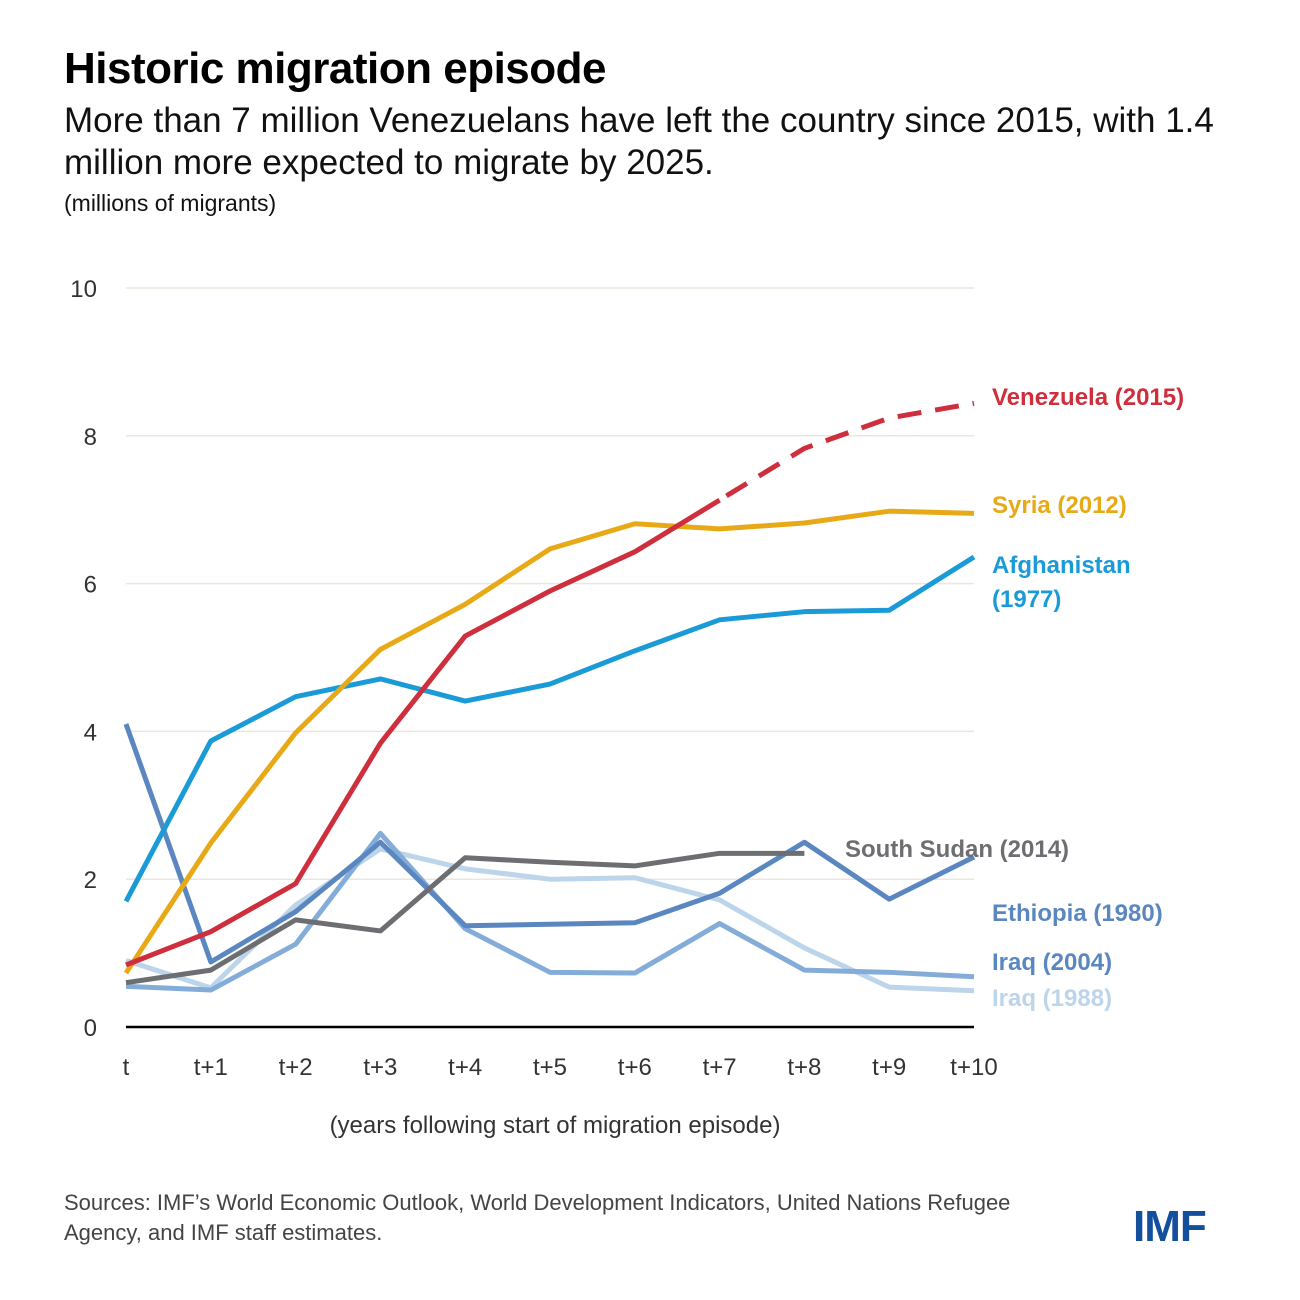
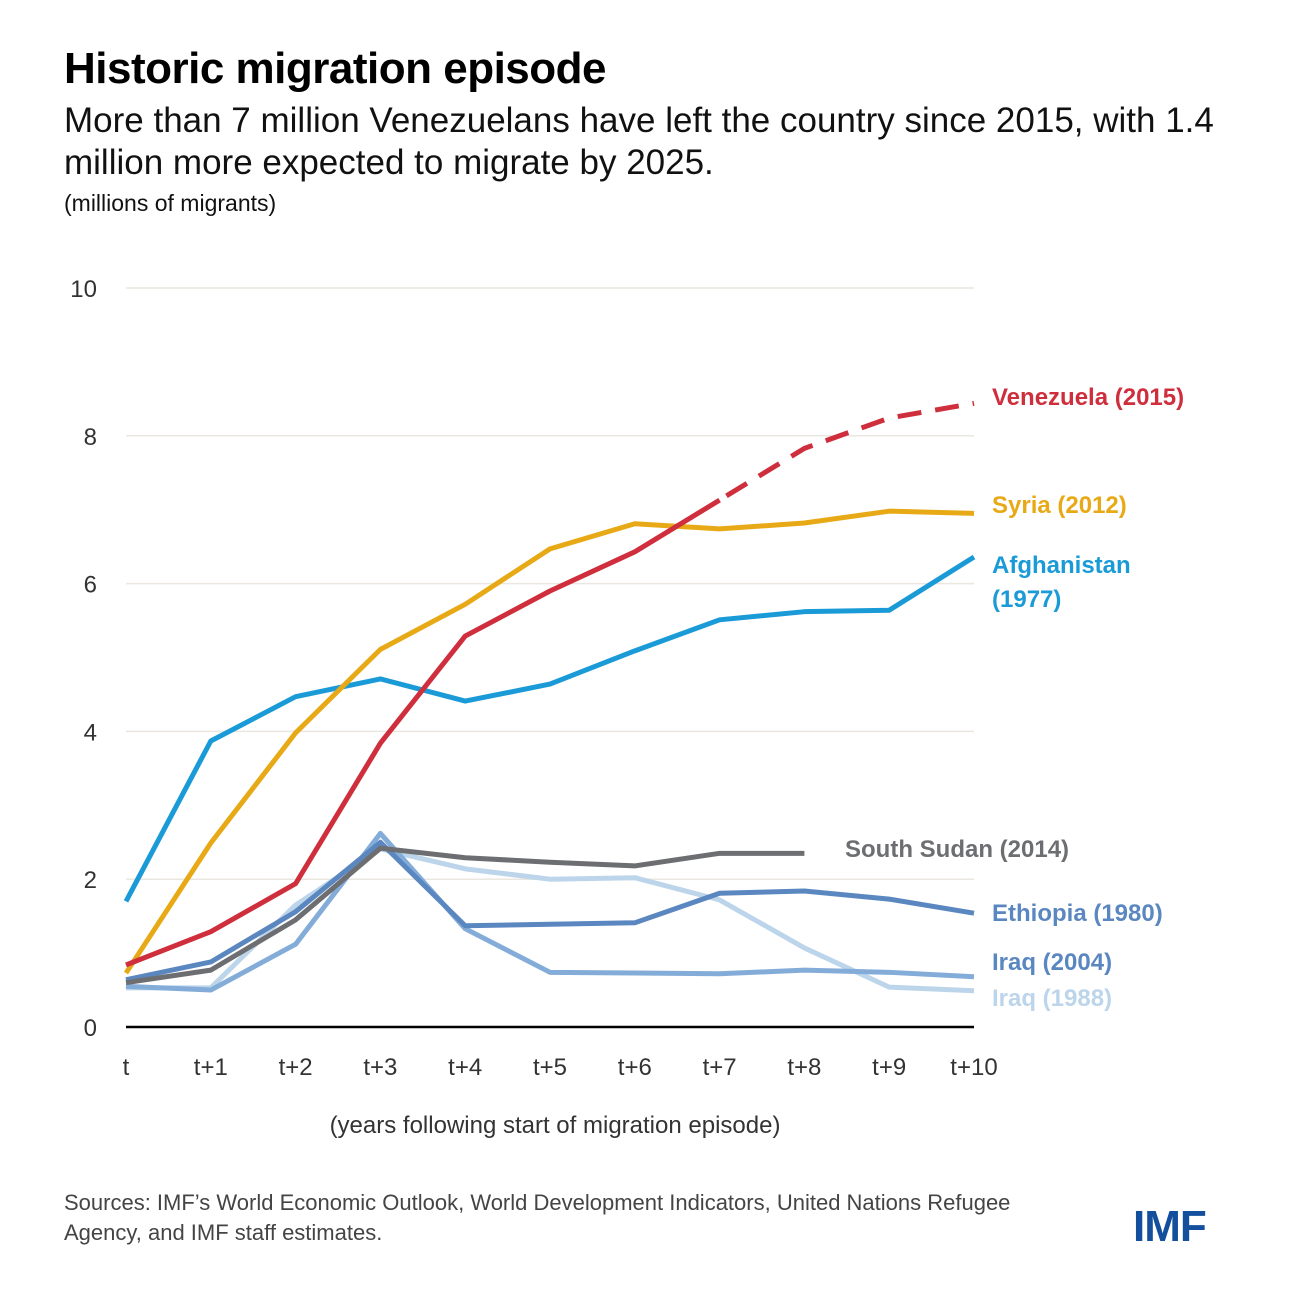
Iraq (1988)/t: 0.9 -> 0.5
Ethiopia (1980)/t: 4.1 -> 0.6
South Sudan (2014)/t+3: 1.3 -> 2.4
Iraq (2004)/t+7: 1.4 -> 0.7
Ethiopia (1980)/t+8: 2.5 -> 1.8
Ethiopia (1980)/t+10: 2.3 -> 1.5
